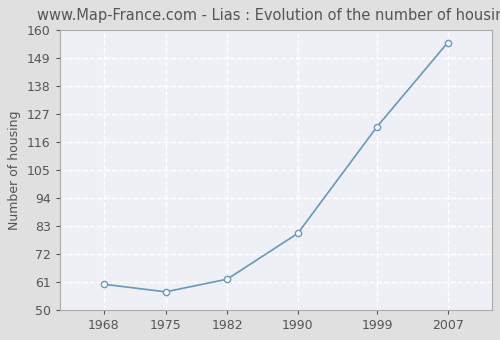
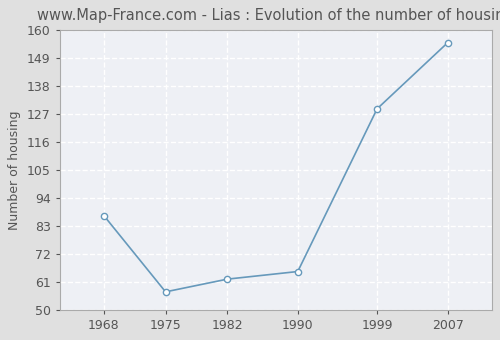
1968: 60 -> 87
1990: 80 -> 65
1999: 122 -> 129
